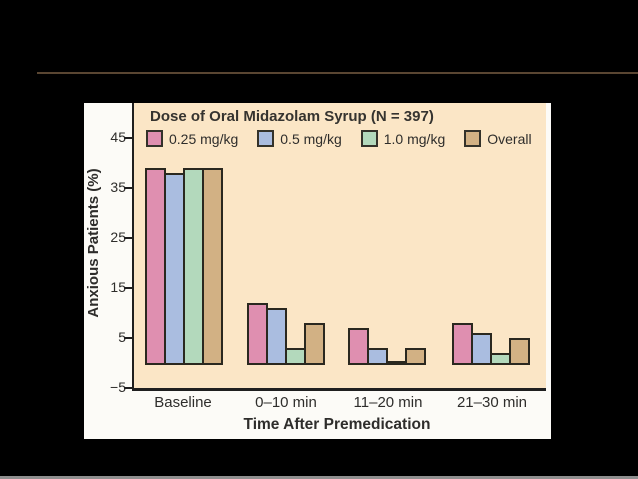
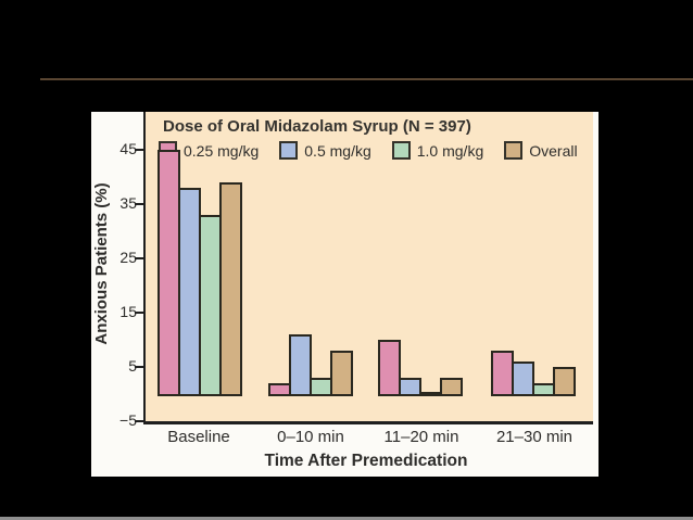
0.25 mg/kg/Baseline: 39 -> 45
1.0 mg/kg/Baseline: 39 -> 33
0.25 mg/kg/0–10 min: 12 -> 2
0.25 mg/kg/11–20 min: 7 -> 10
